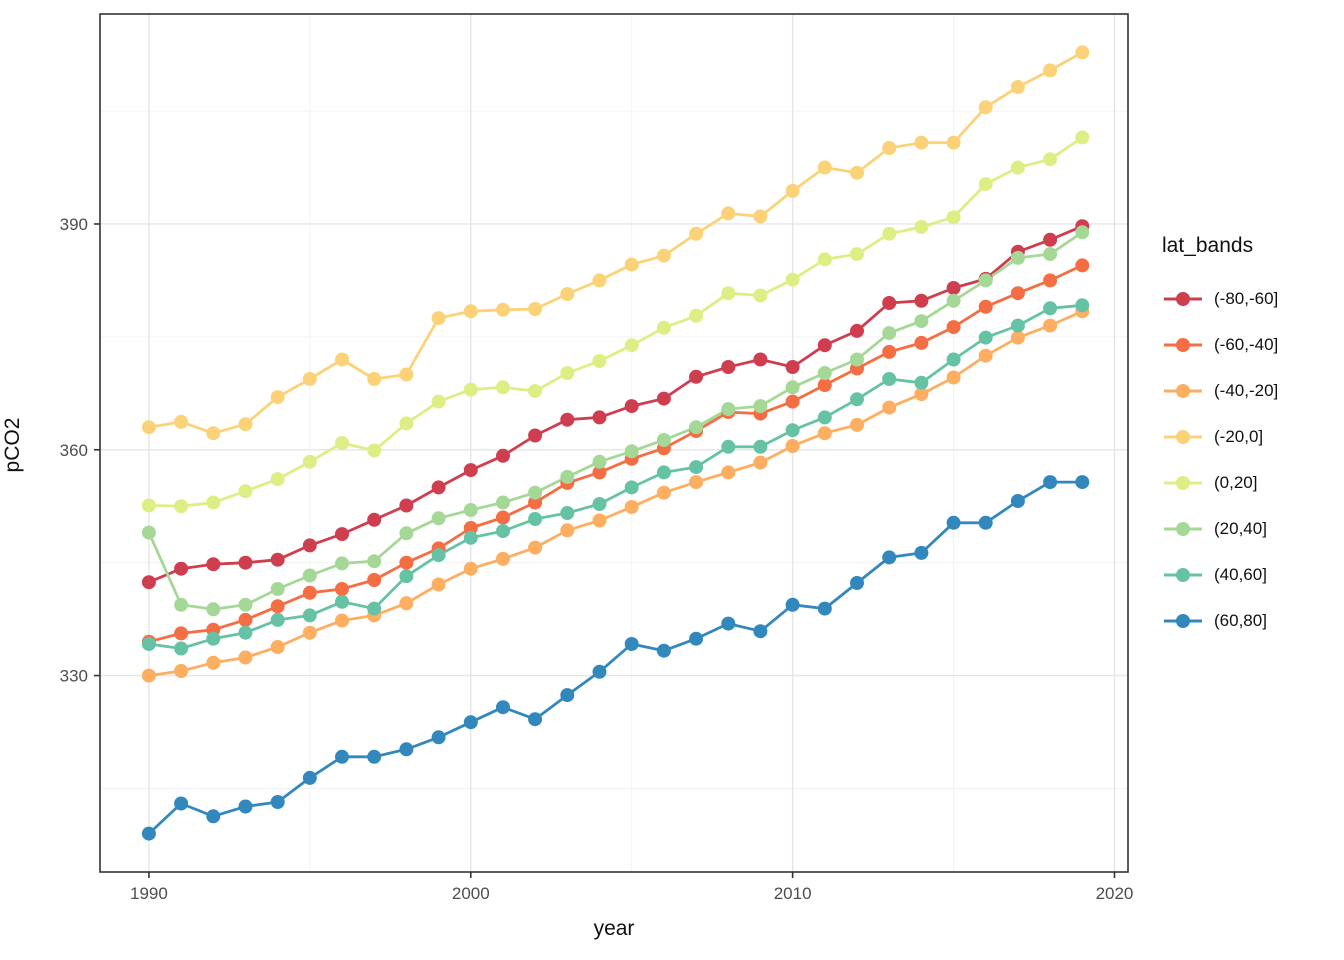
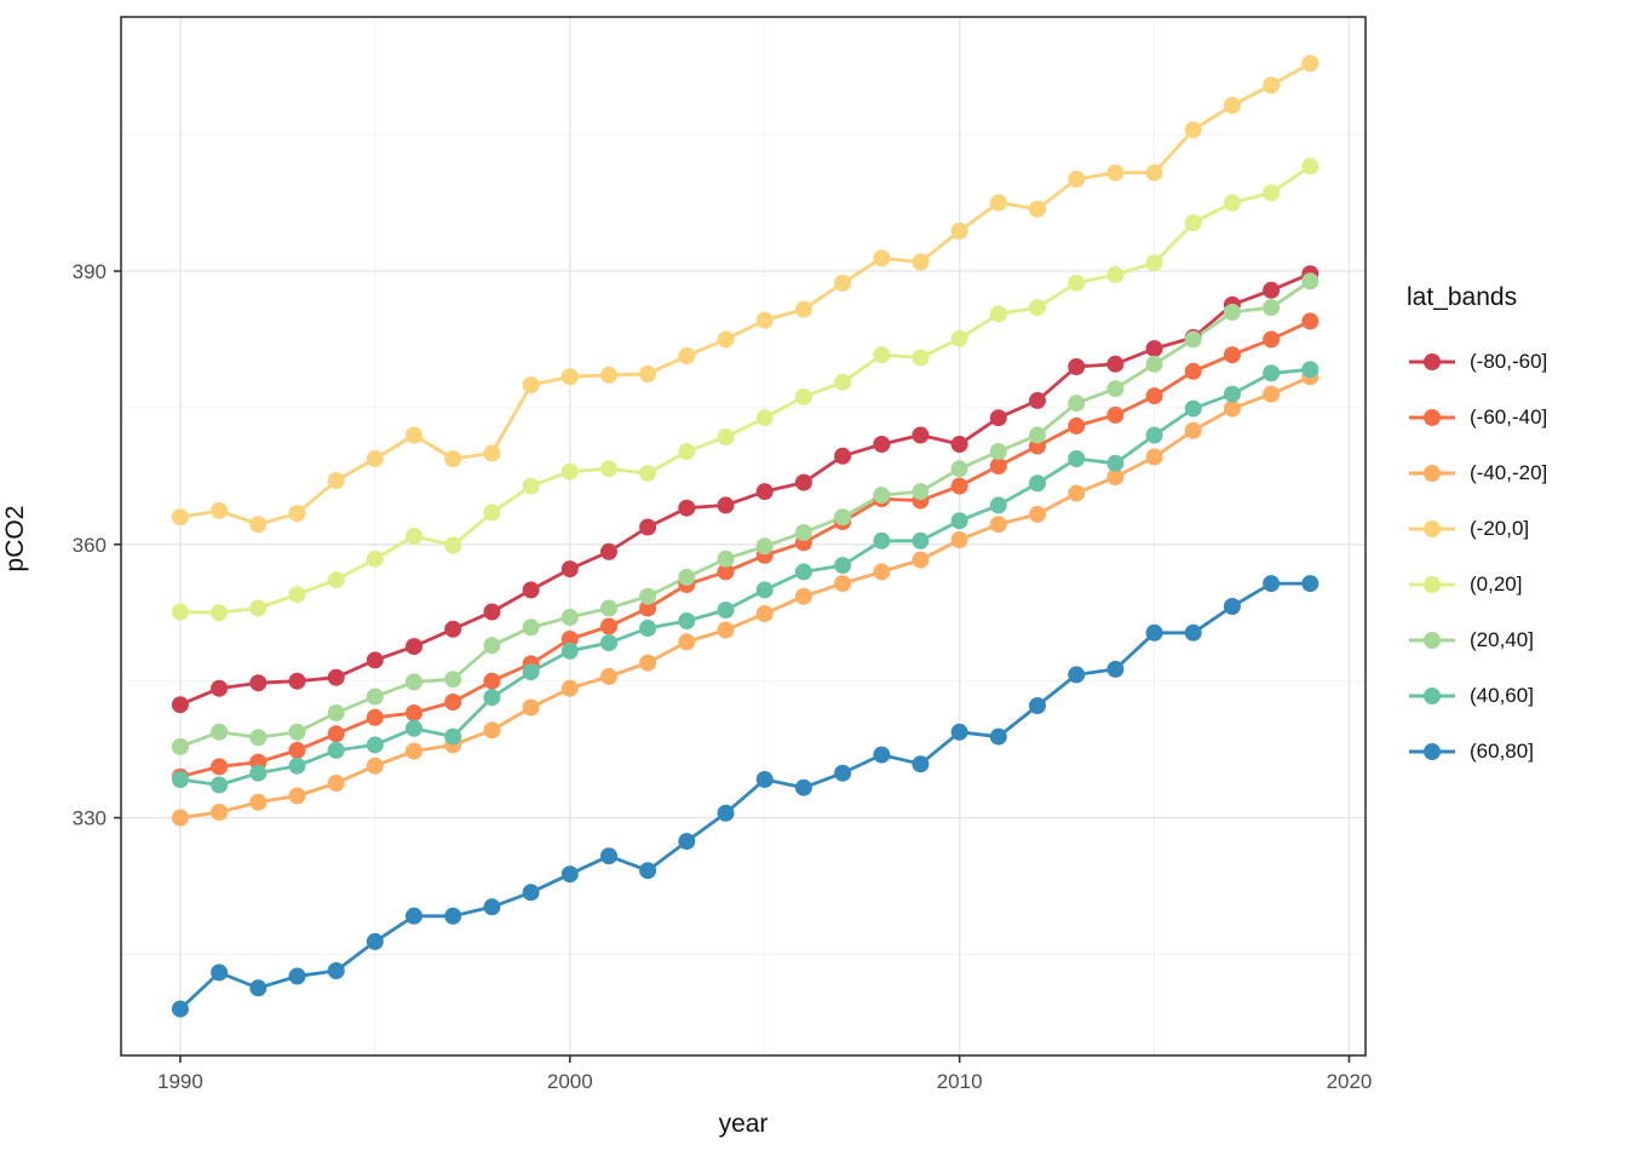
(20,40]/1990: 349 -> 338
